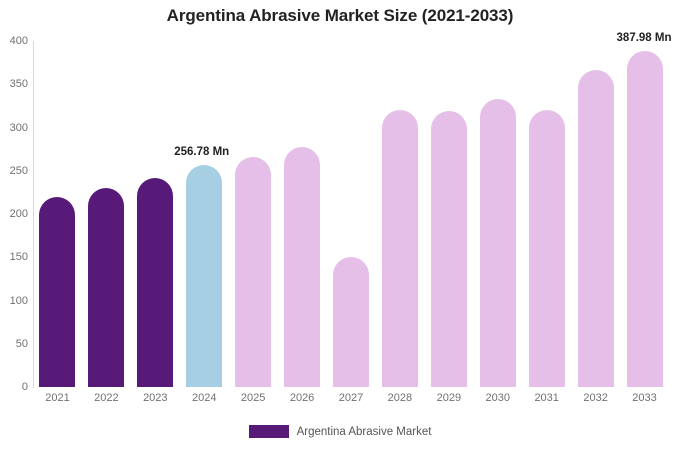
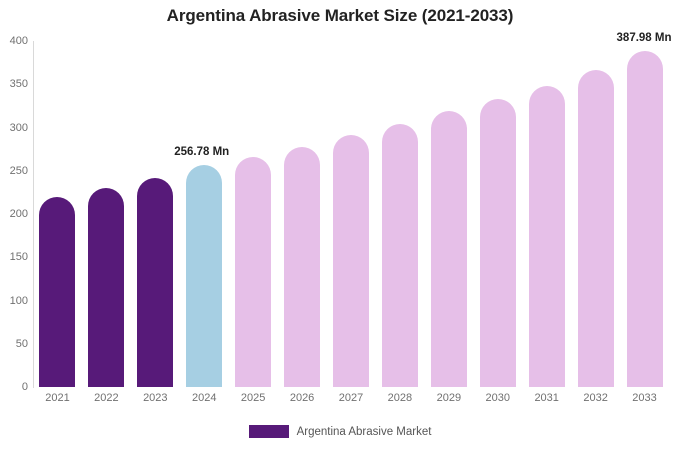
2027: 150 -> 290
2028: 320 -> 300
2031: 320 -> 350
